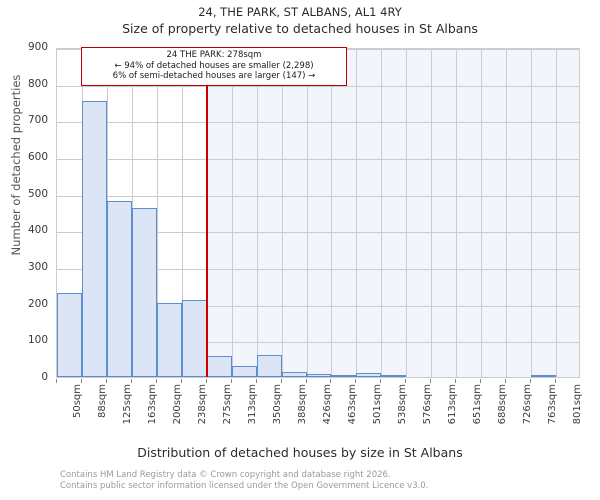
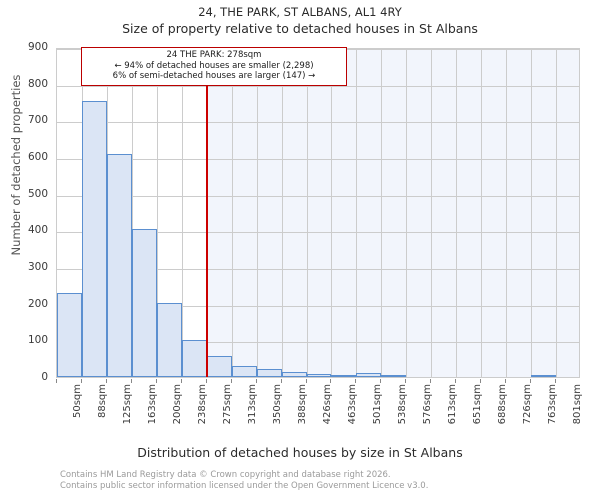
125sqm: 480 -> 610
163sqm: 460 -> 400
238sqm: 210 -> 100
350sqm: 60 -> 20
